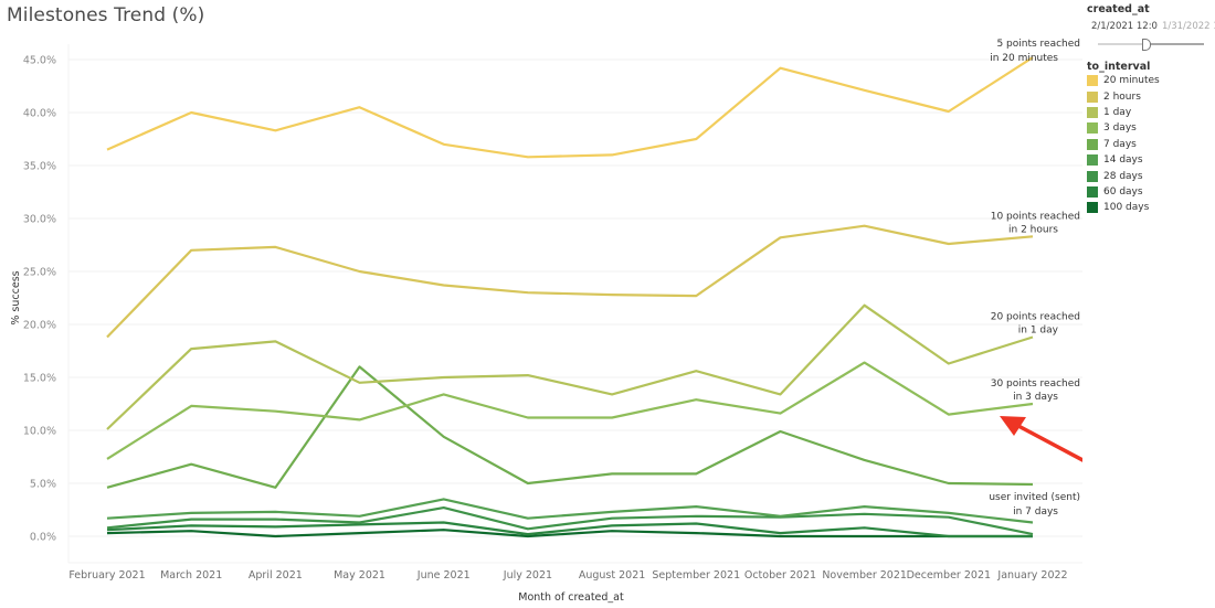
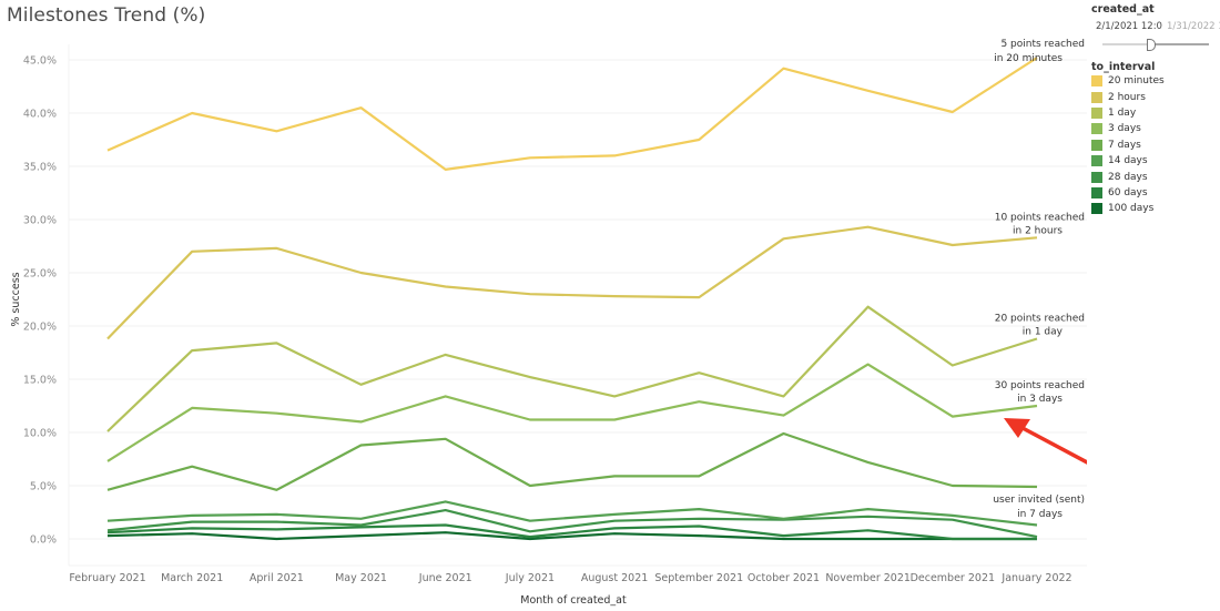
7 days/May 2021: 16% -> 9%
20 minutes/June 2021: 37% -> 35%
1 day/June 2021: 15% -> 17%
